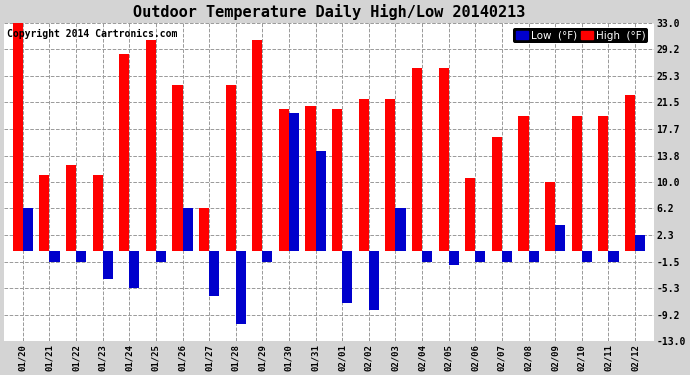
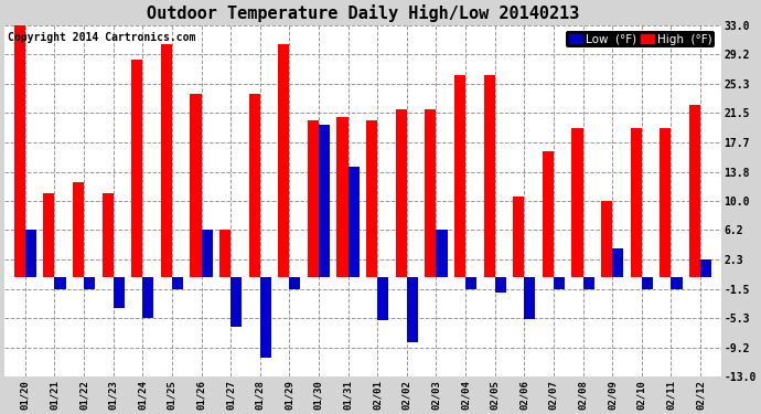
Low (°F)/02/01: -7.5 -> -5.6
Low (°F)/02/06: -1.5 -> -5.4
